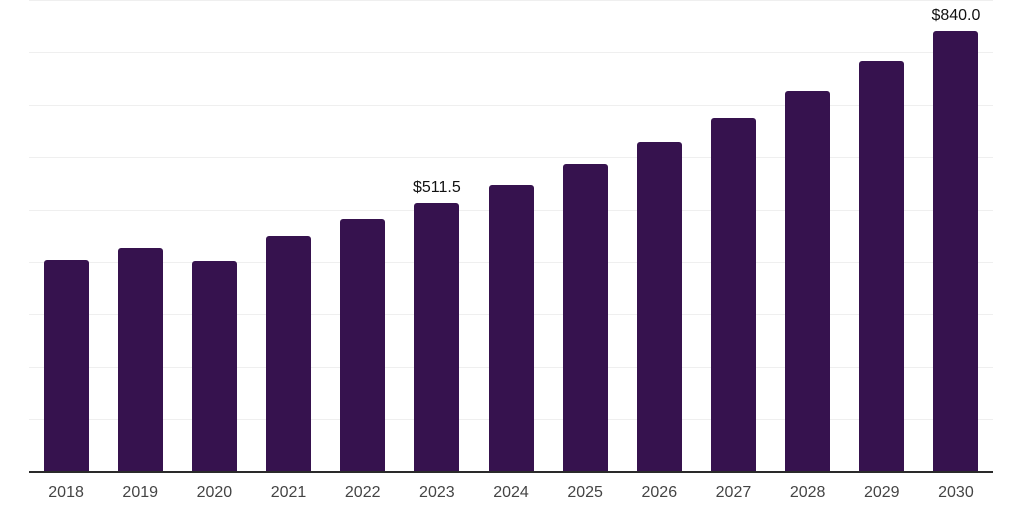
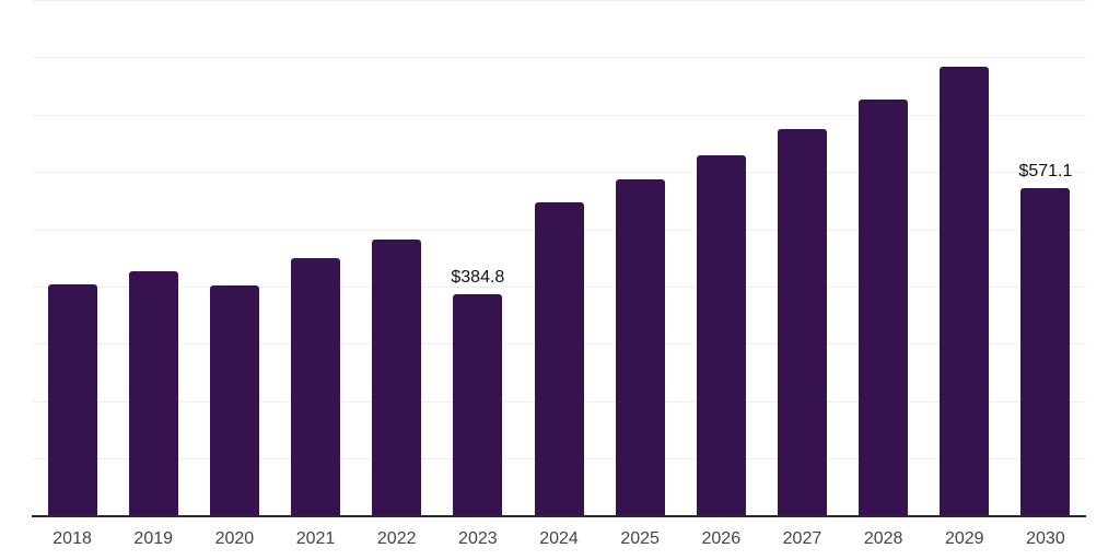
2023: $511.5 -> $384.8
2030: $840.0 -> $571.1
